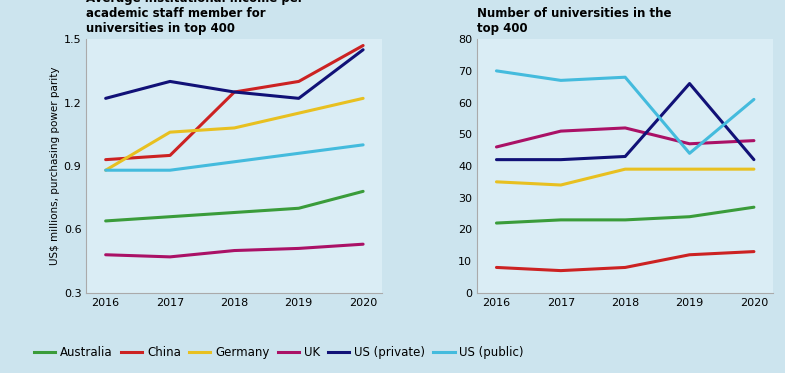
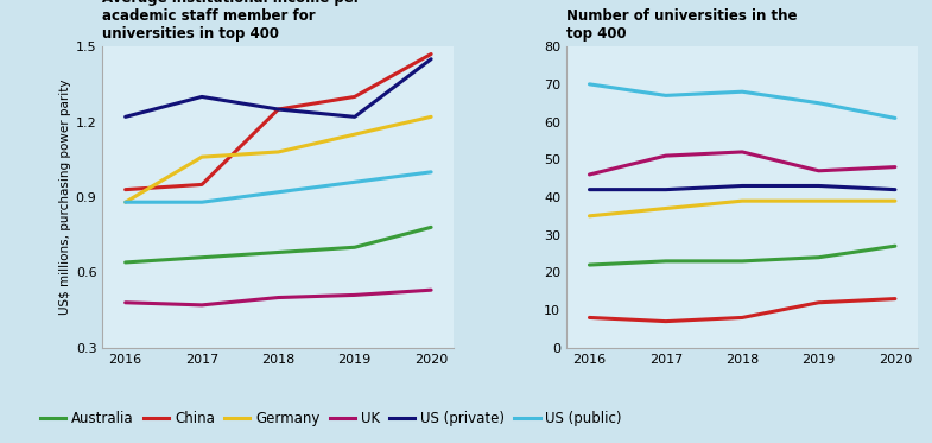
Number of universities in the top 400/Germany/2017: 34 -> 37
Number of universities in the top 400/US (private)/2019: 66 -> 43
Number of universities in the top 400/US (public)/2019: 44 -> 65
